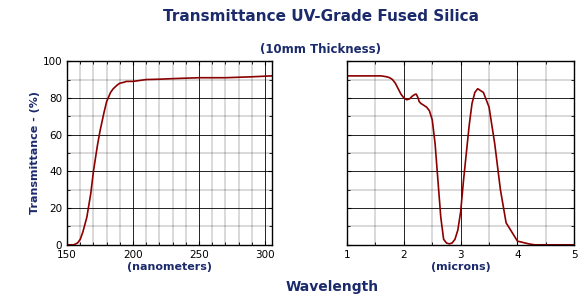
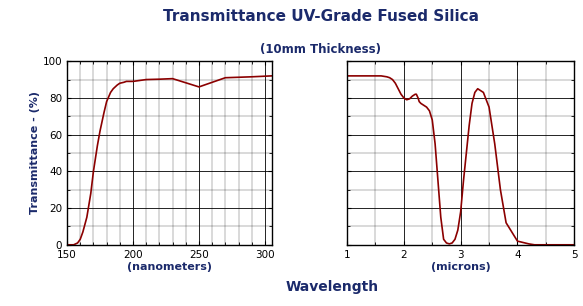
250: 91 -> 86
